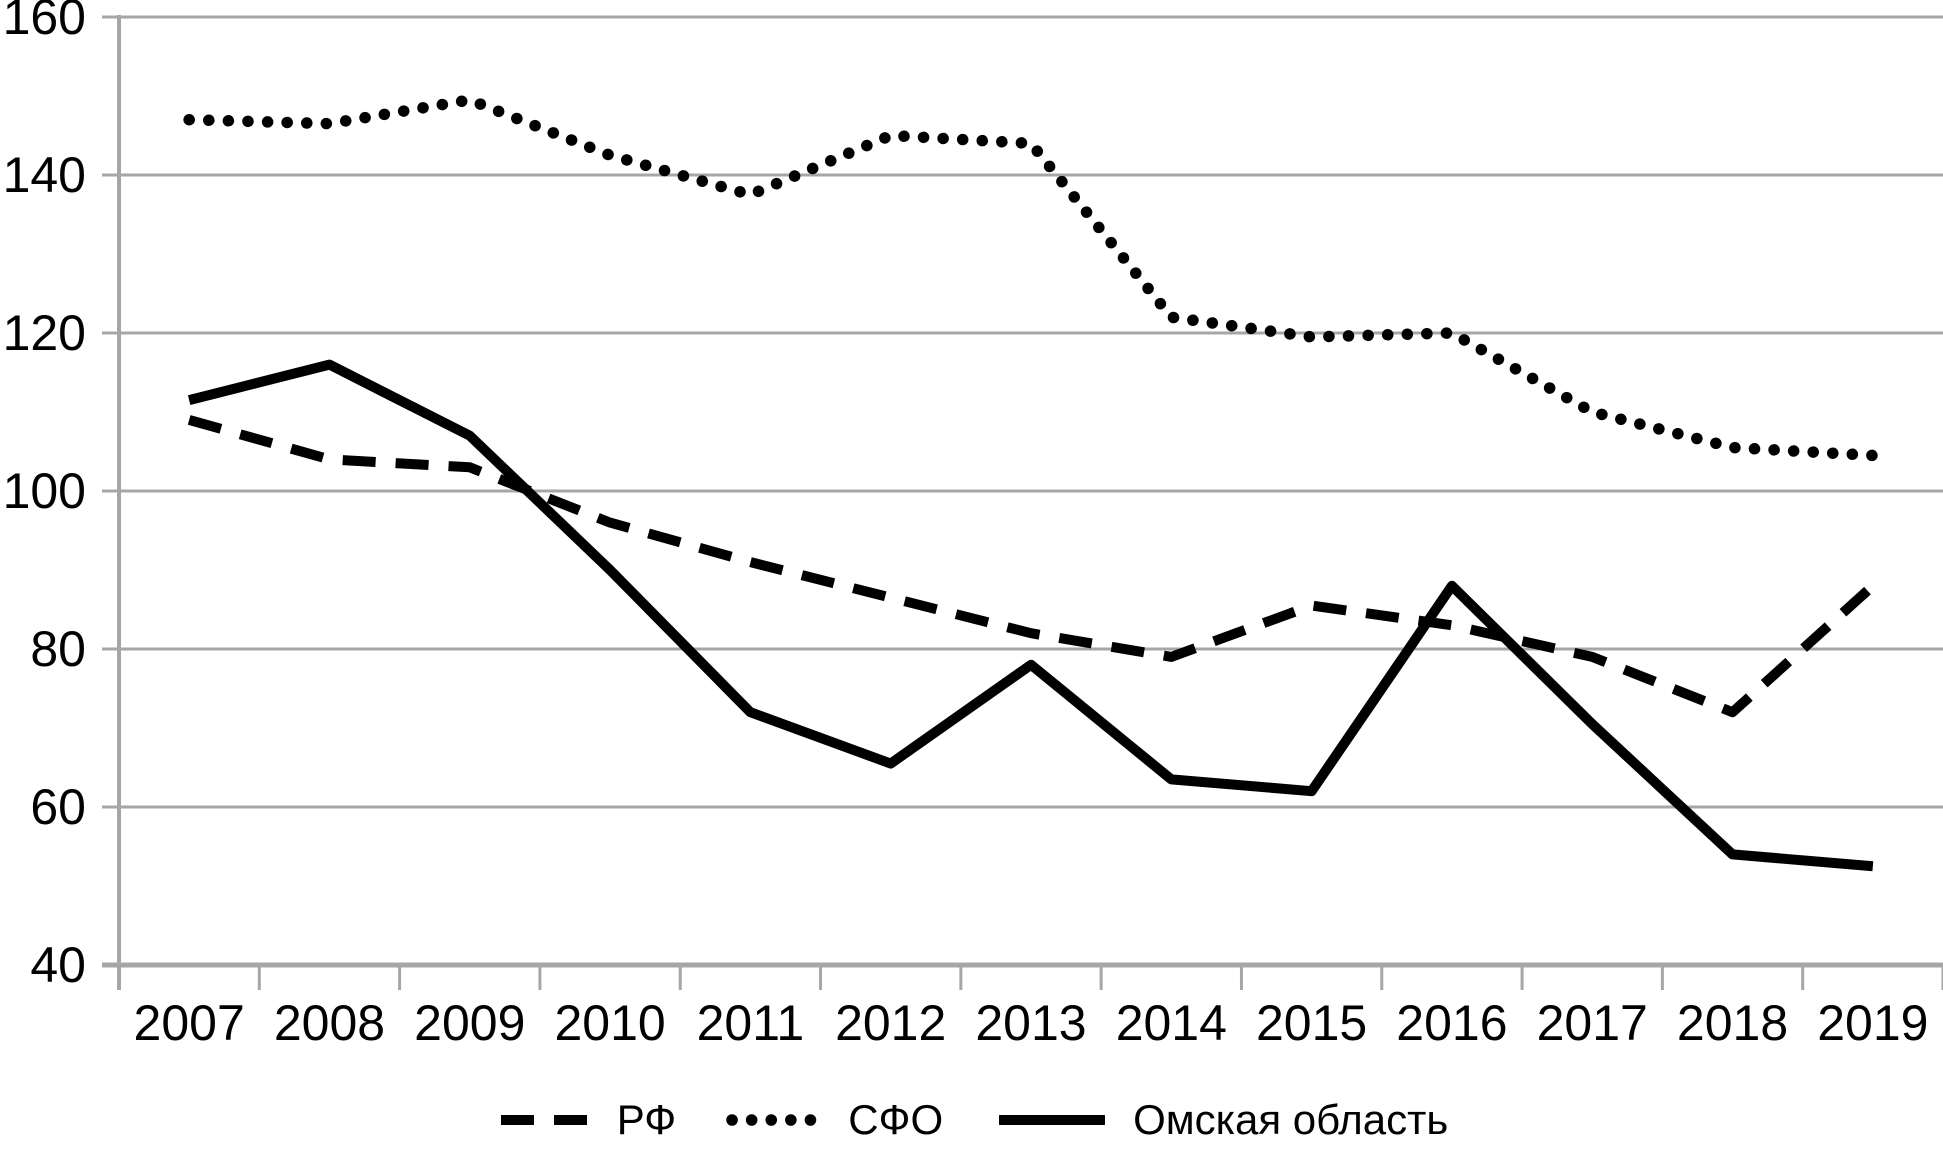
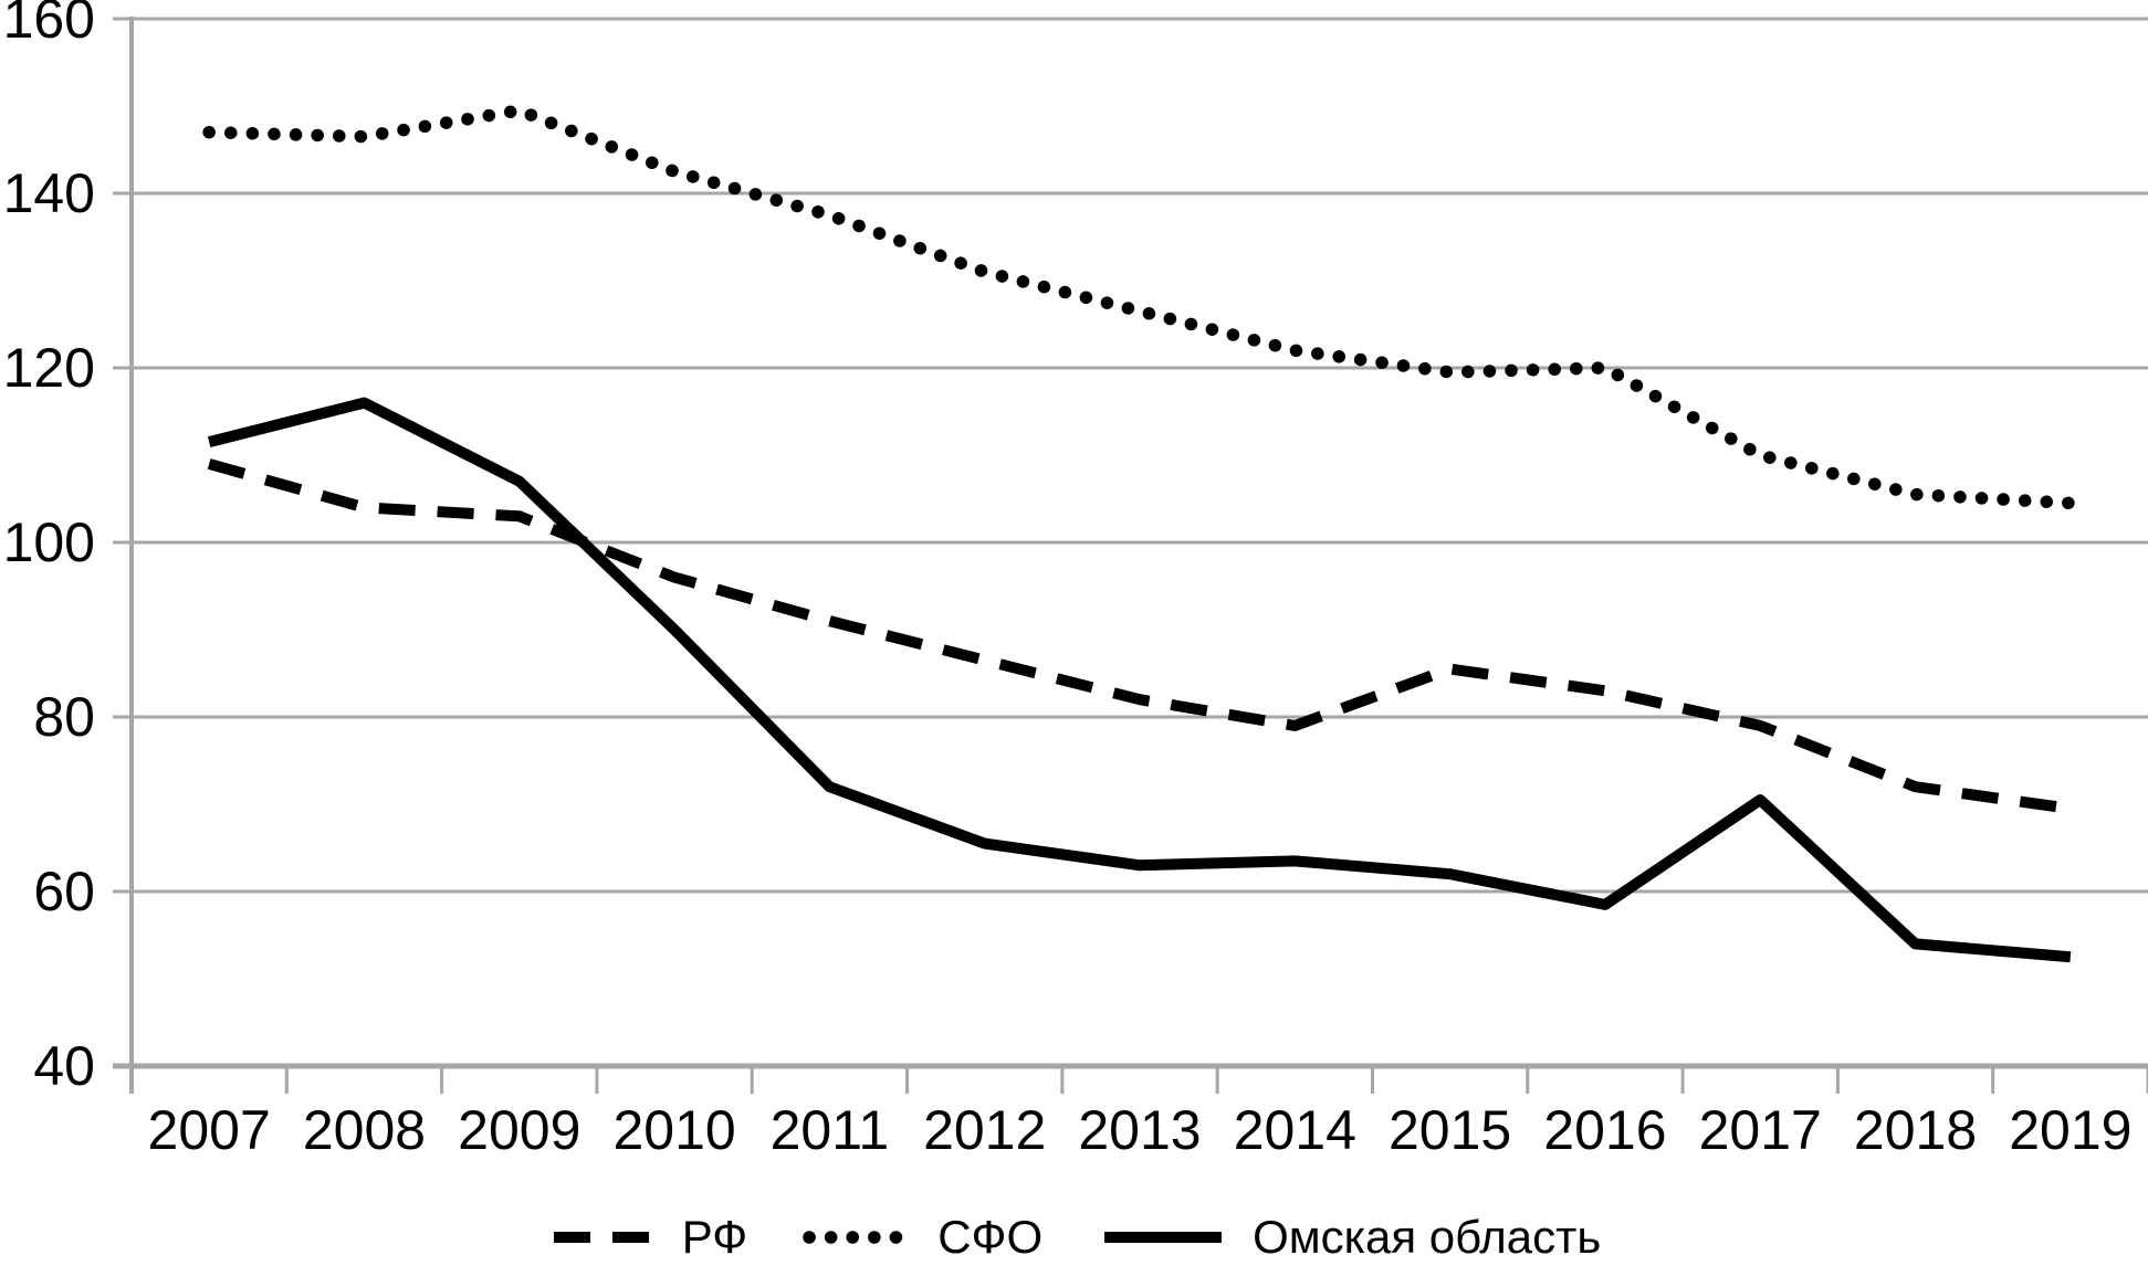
СФО/2012: 145 -> 131
СФО/2013: 144 -> 126
Омская область/2013: 78 -> 63
Омская область/2016: 88 -> 58
РФ/2019: 88 -> 70
